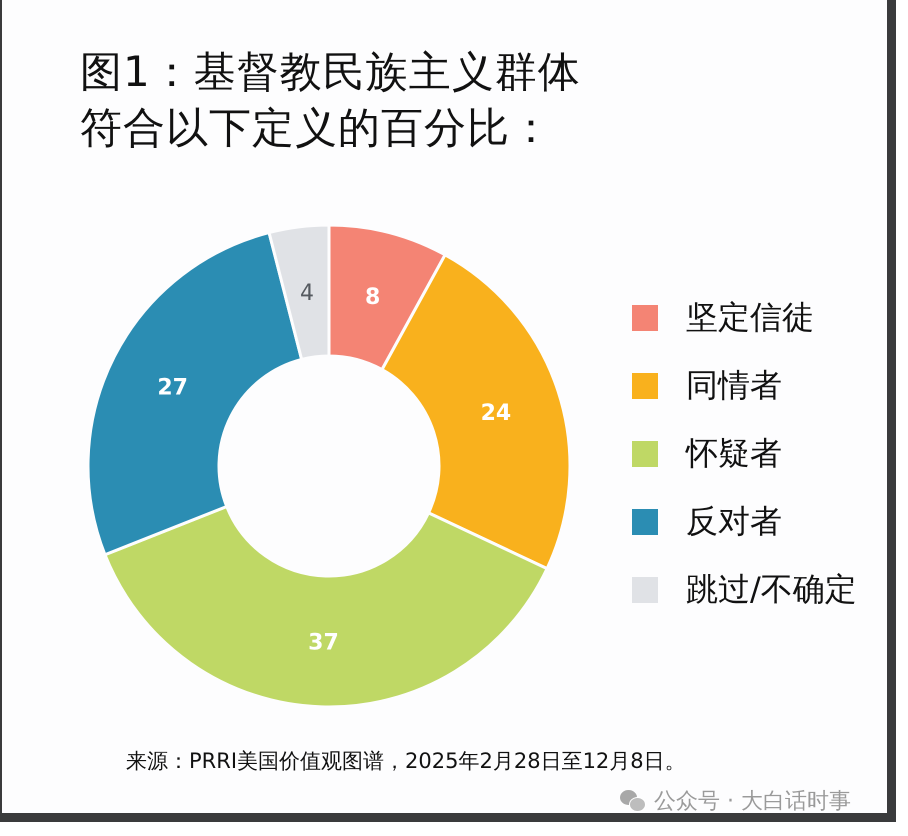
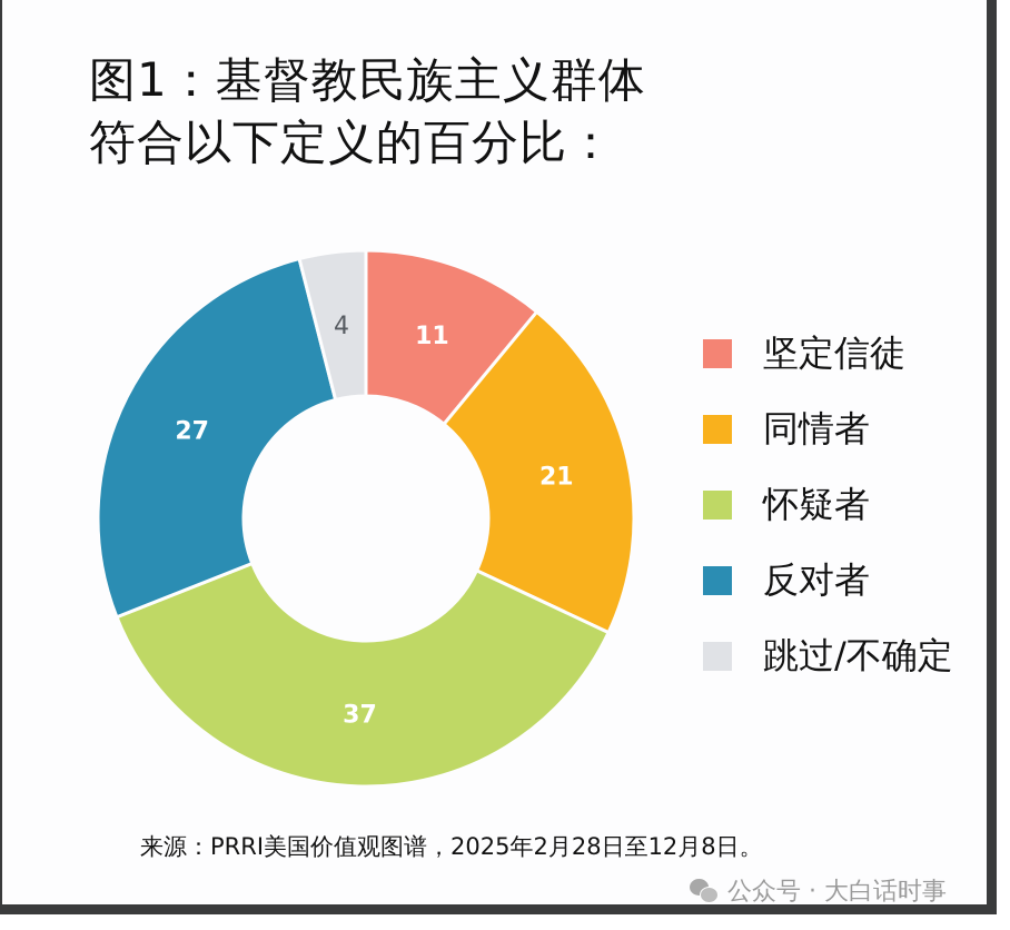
坚定信徒: 8 -> 11
同情者: 24 -> 21
